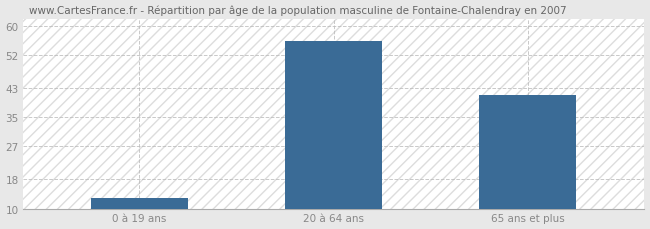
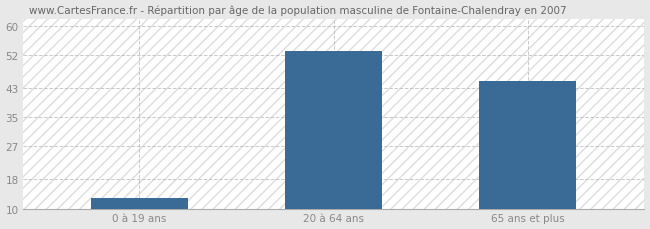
20 à 64 ans: 56 -> 53
65 ans et plus: 41 -> 45
